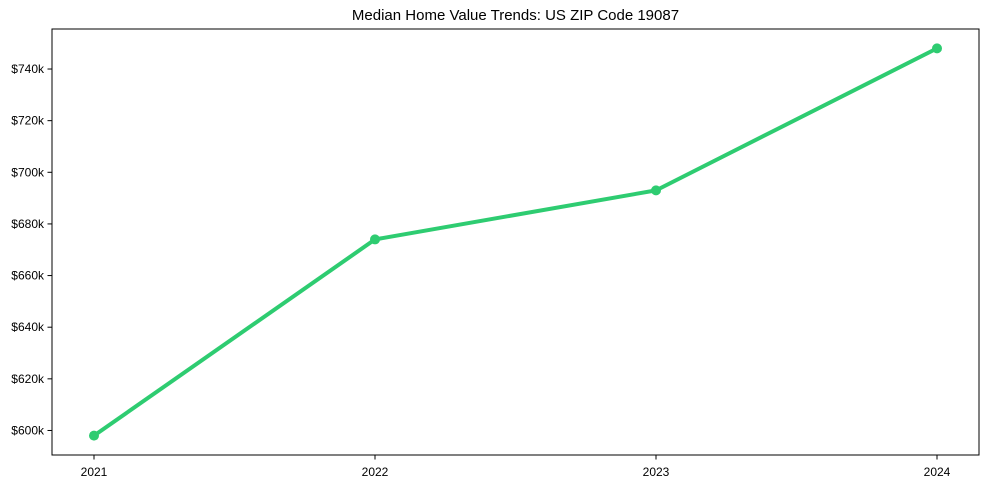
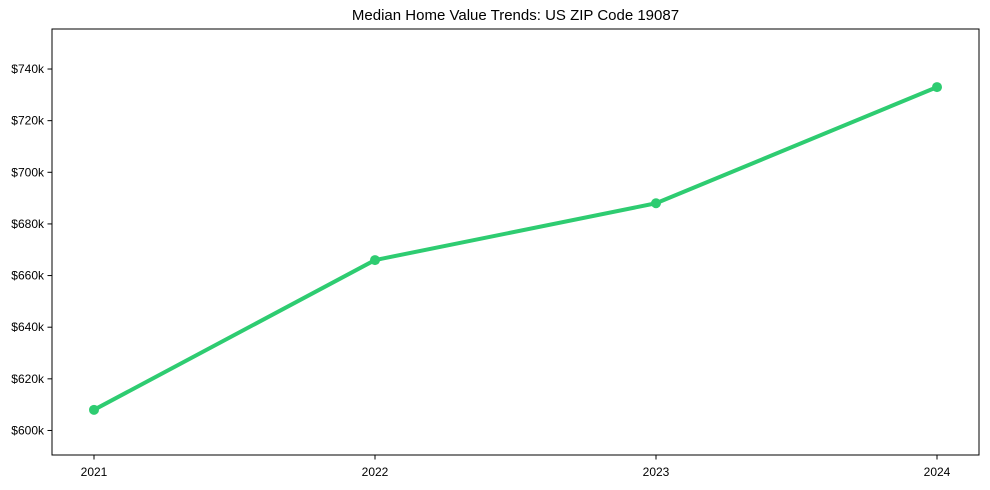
2021: $598k -> $608k
2022: $674k -> $666k
2023: $693k -> $688k
2024: $748k -> $733k
